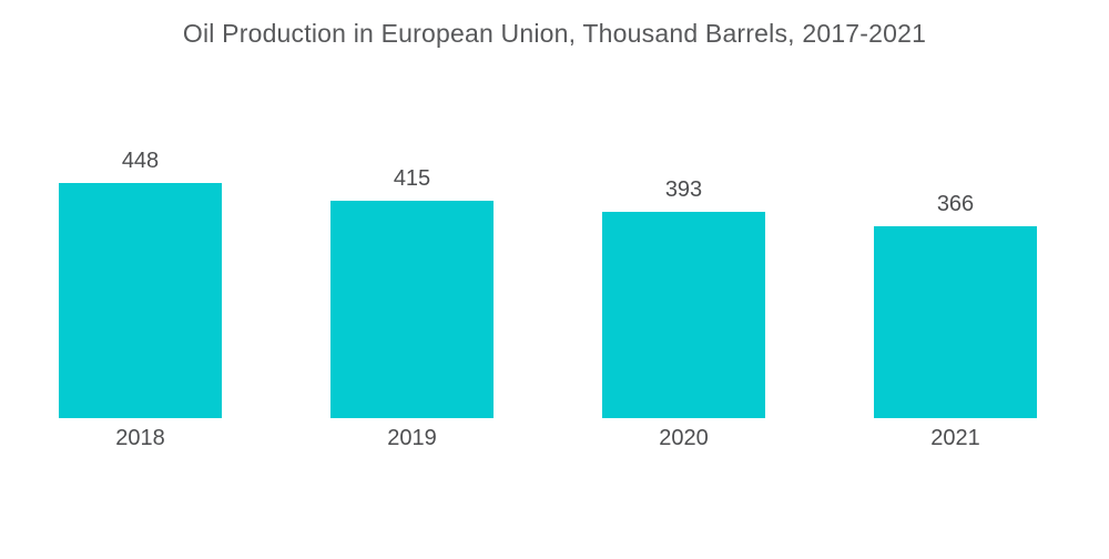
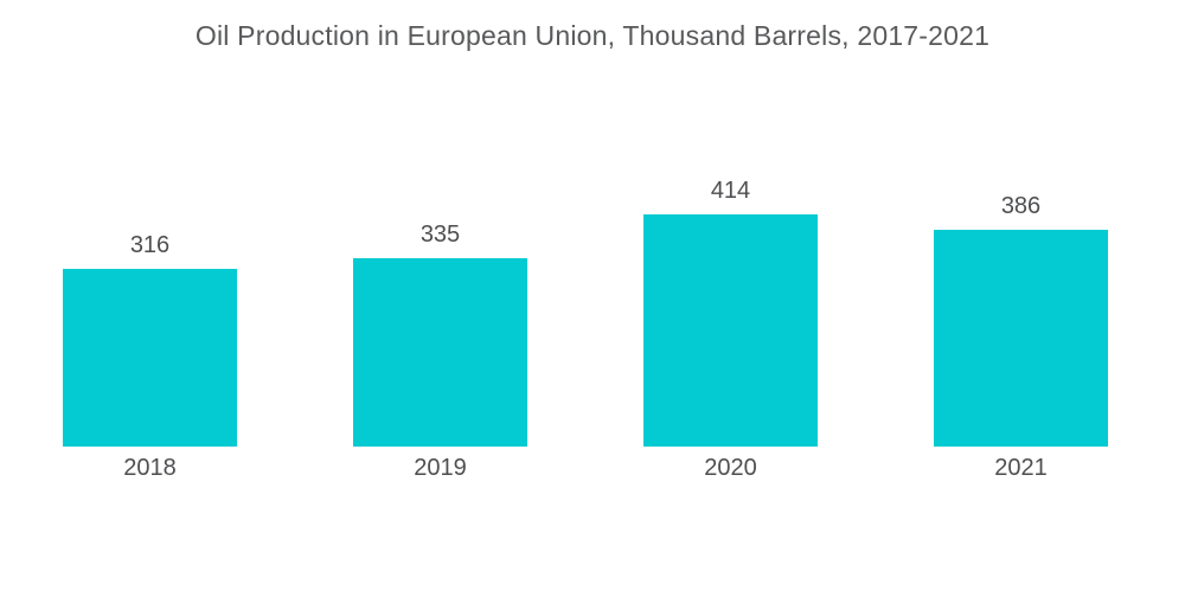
2018: 448 -> 316
2019: 415 -> 335
2020: 393 -> 414
2021: 366 -> 386
